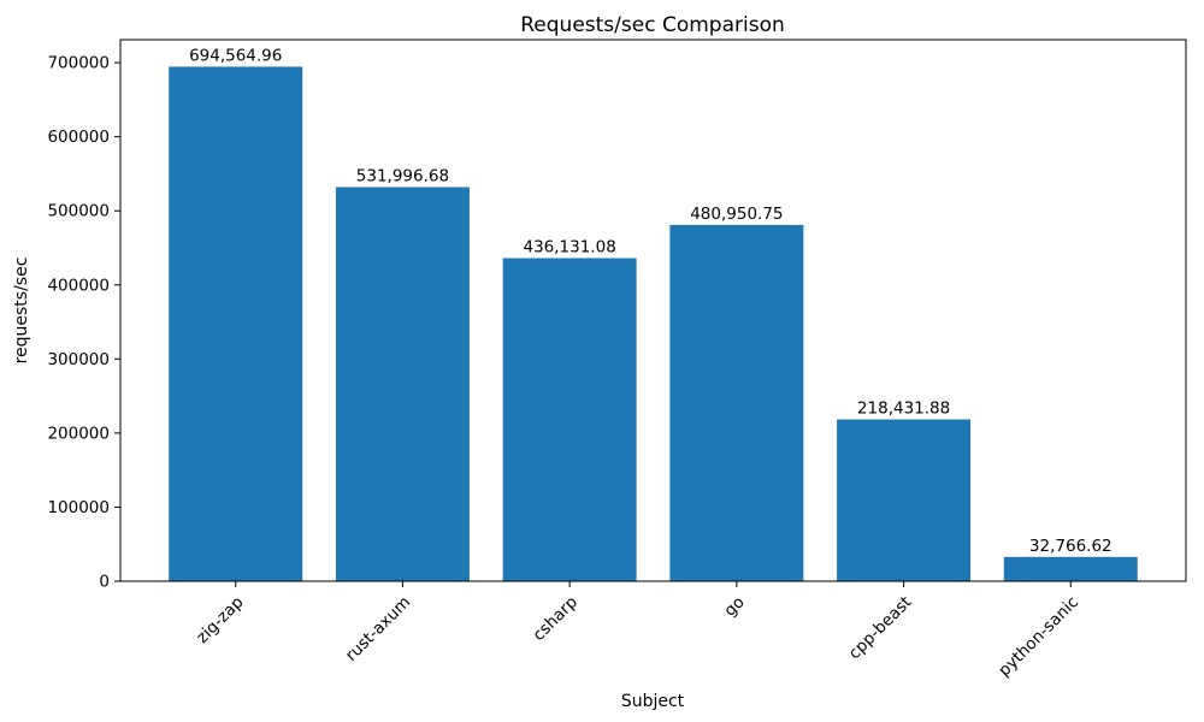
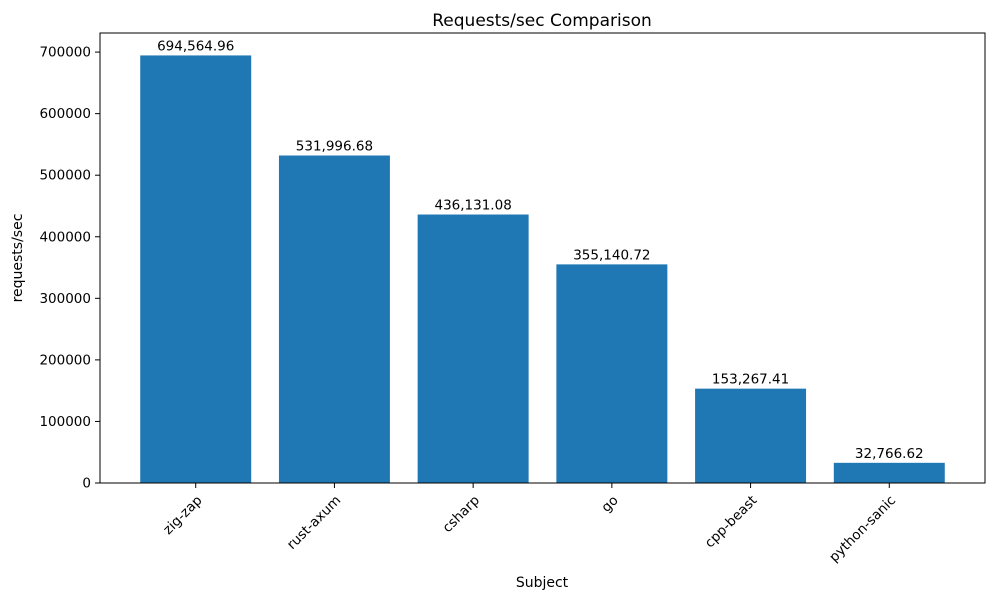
go: 480,950.75 -> 355,140.72
cpp-beast: 218,431.88 -> 153,267.41
